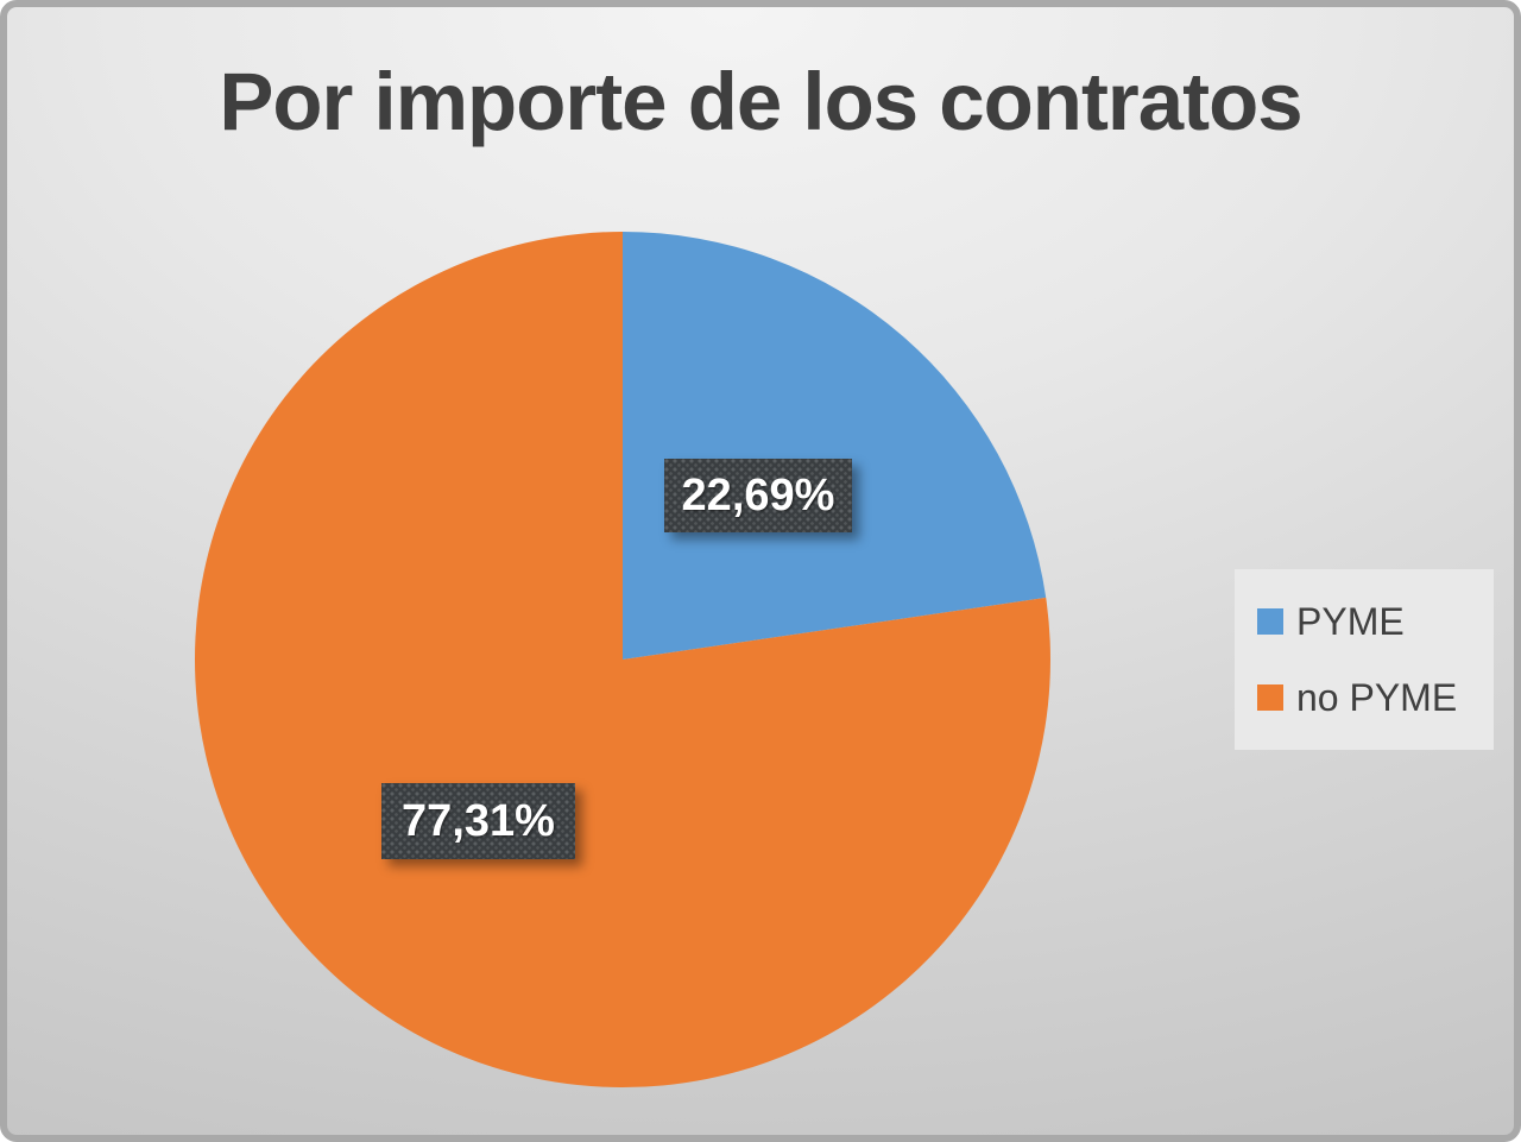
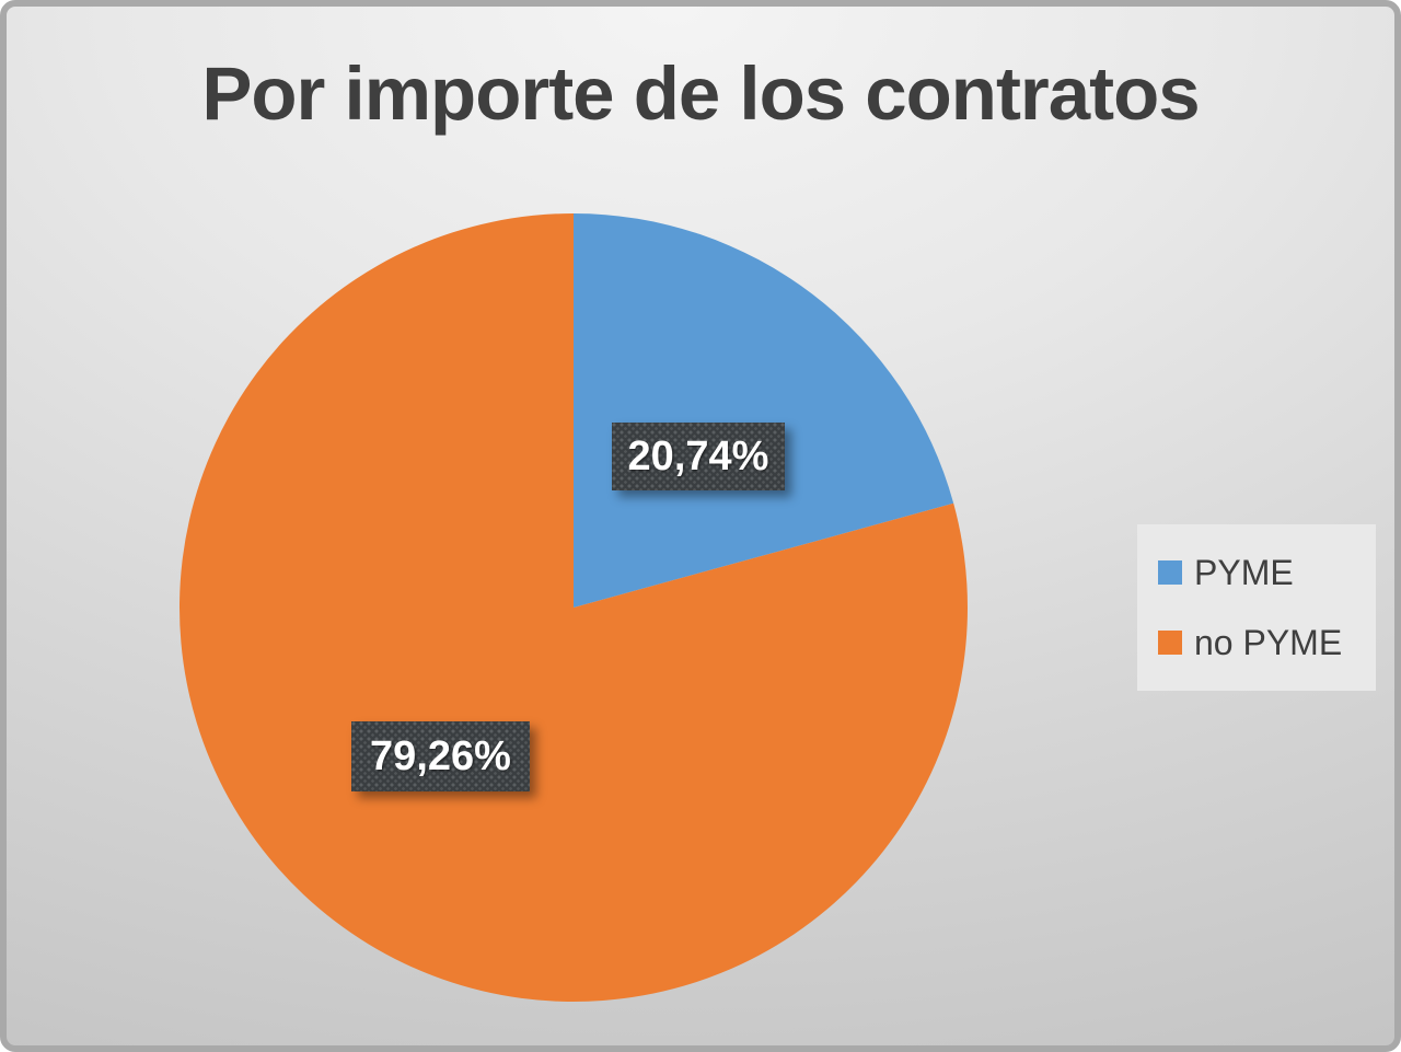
PYME: 22,69% -> 20,74%
no PYME: 77,31% -> 79,26%
